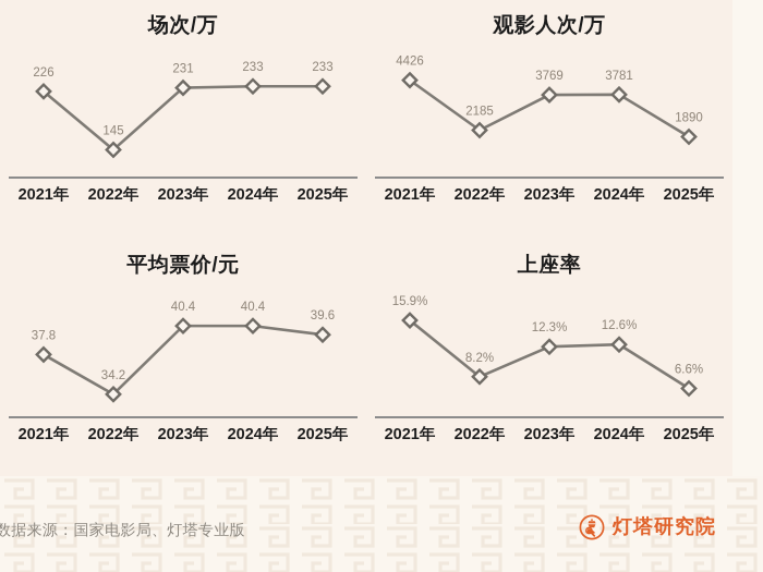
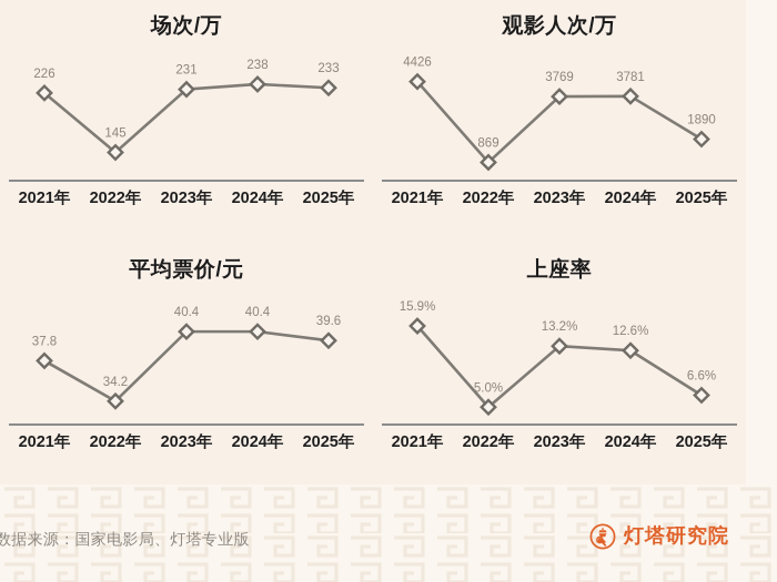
场次/万/2024年: 233 -> 238
观影人次/万/2022年: 2185 -> 869
上座率/2022年: 8.2% -> 5.0%
上座率/2023年: 12.3% -> 13.2%
